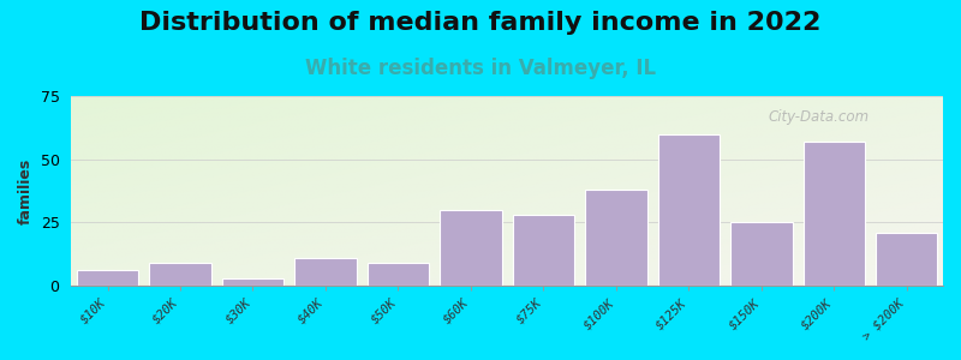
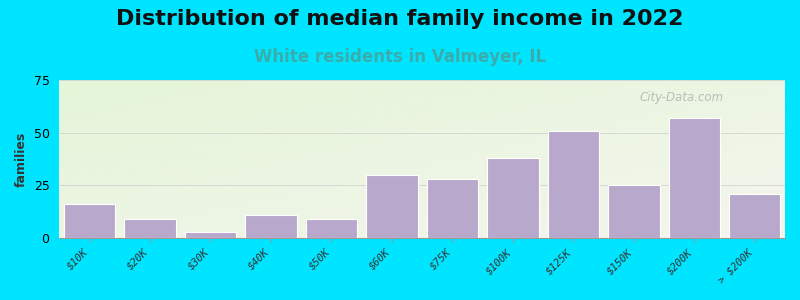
$10K: 6 -> 16
$125K: 60 -> 51
